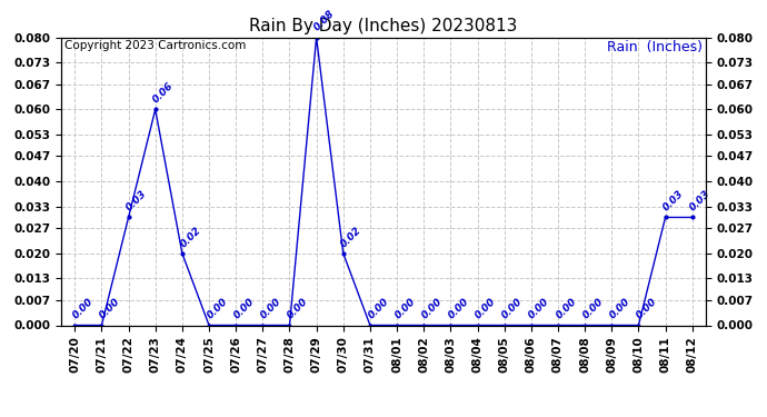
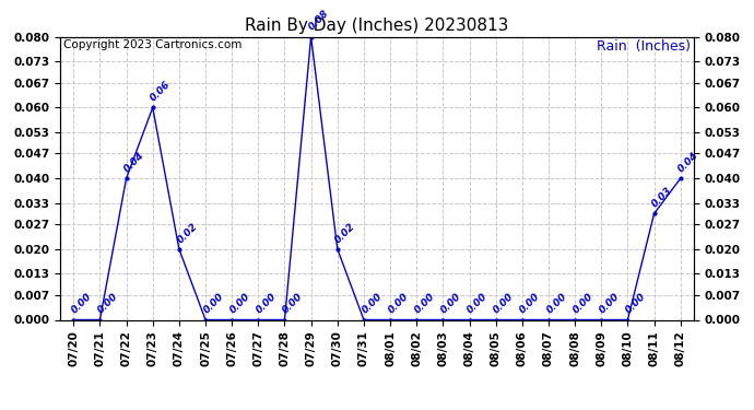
07/22: 0.03 -> 0.04
08/12: 0.03 -> 0.04
